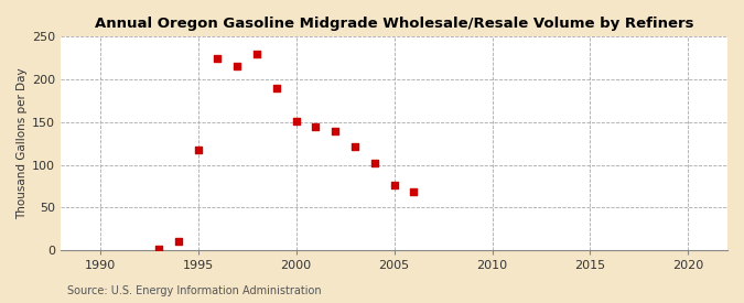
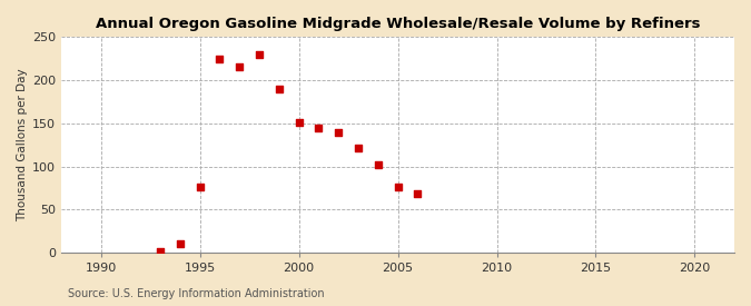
1995: 117 -> 76
